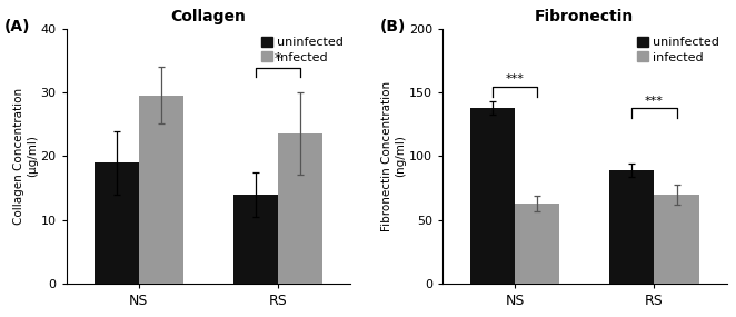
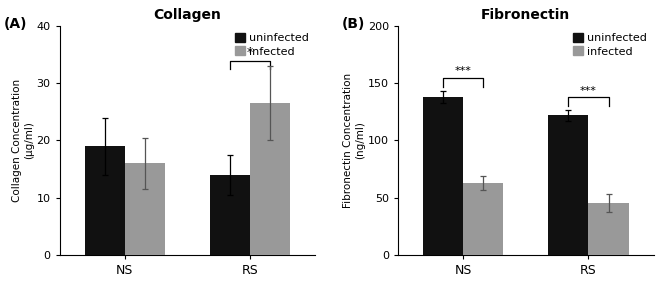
Collagen/infected/NS: 29.6 -> 16.0
Collagen/infected/RS: 23.6 -> 26.5
Fibronectin/uninfected/RS: 89 -> 122
Fibronectin/infected/RS: 70 -> 45
